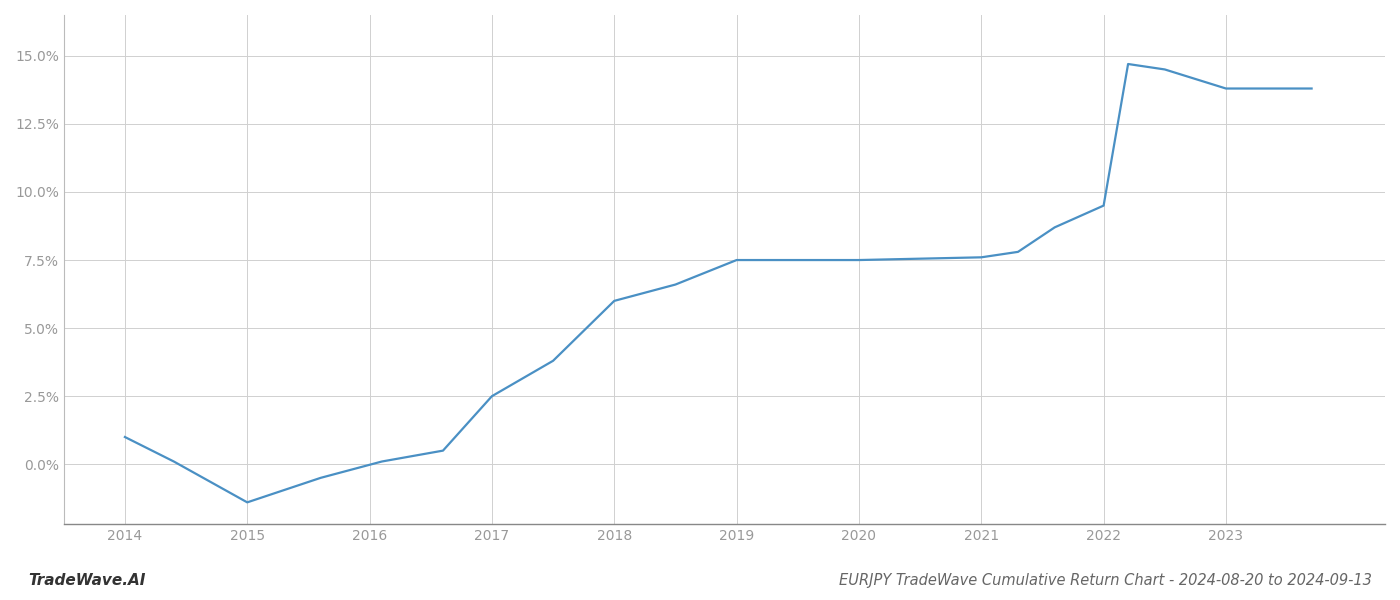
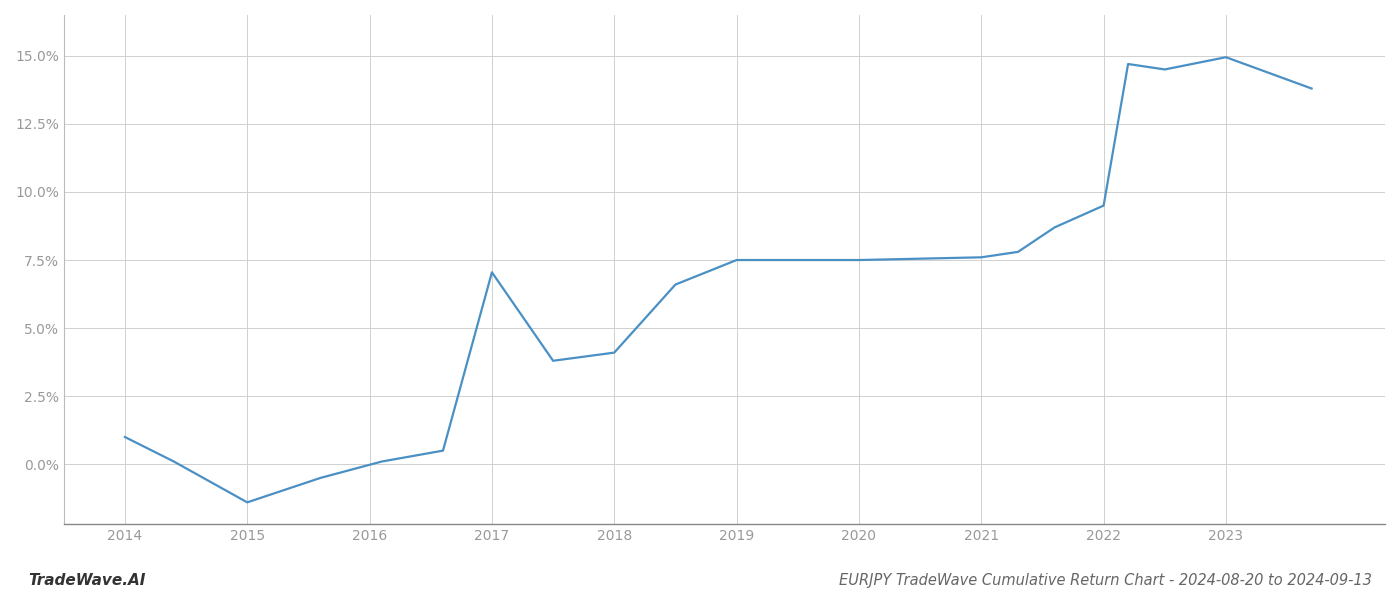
2017: 2.50% -> 7.05%
2018: 6.00% -> 4.10%
2023: 13.80% -> 14.95%
